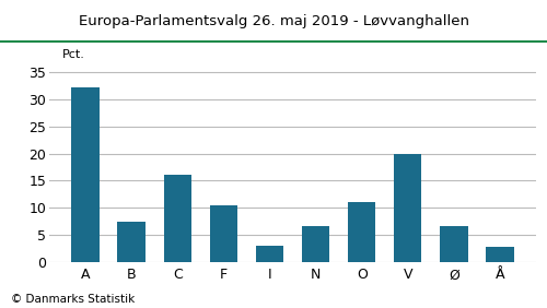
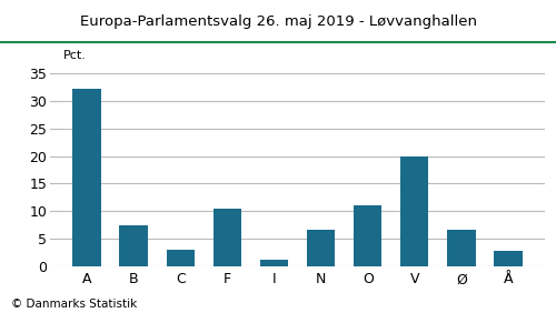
C: 16.0 -> 3.0
I: 3.0 -> 1.2
